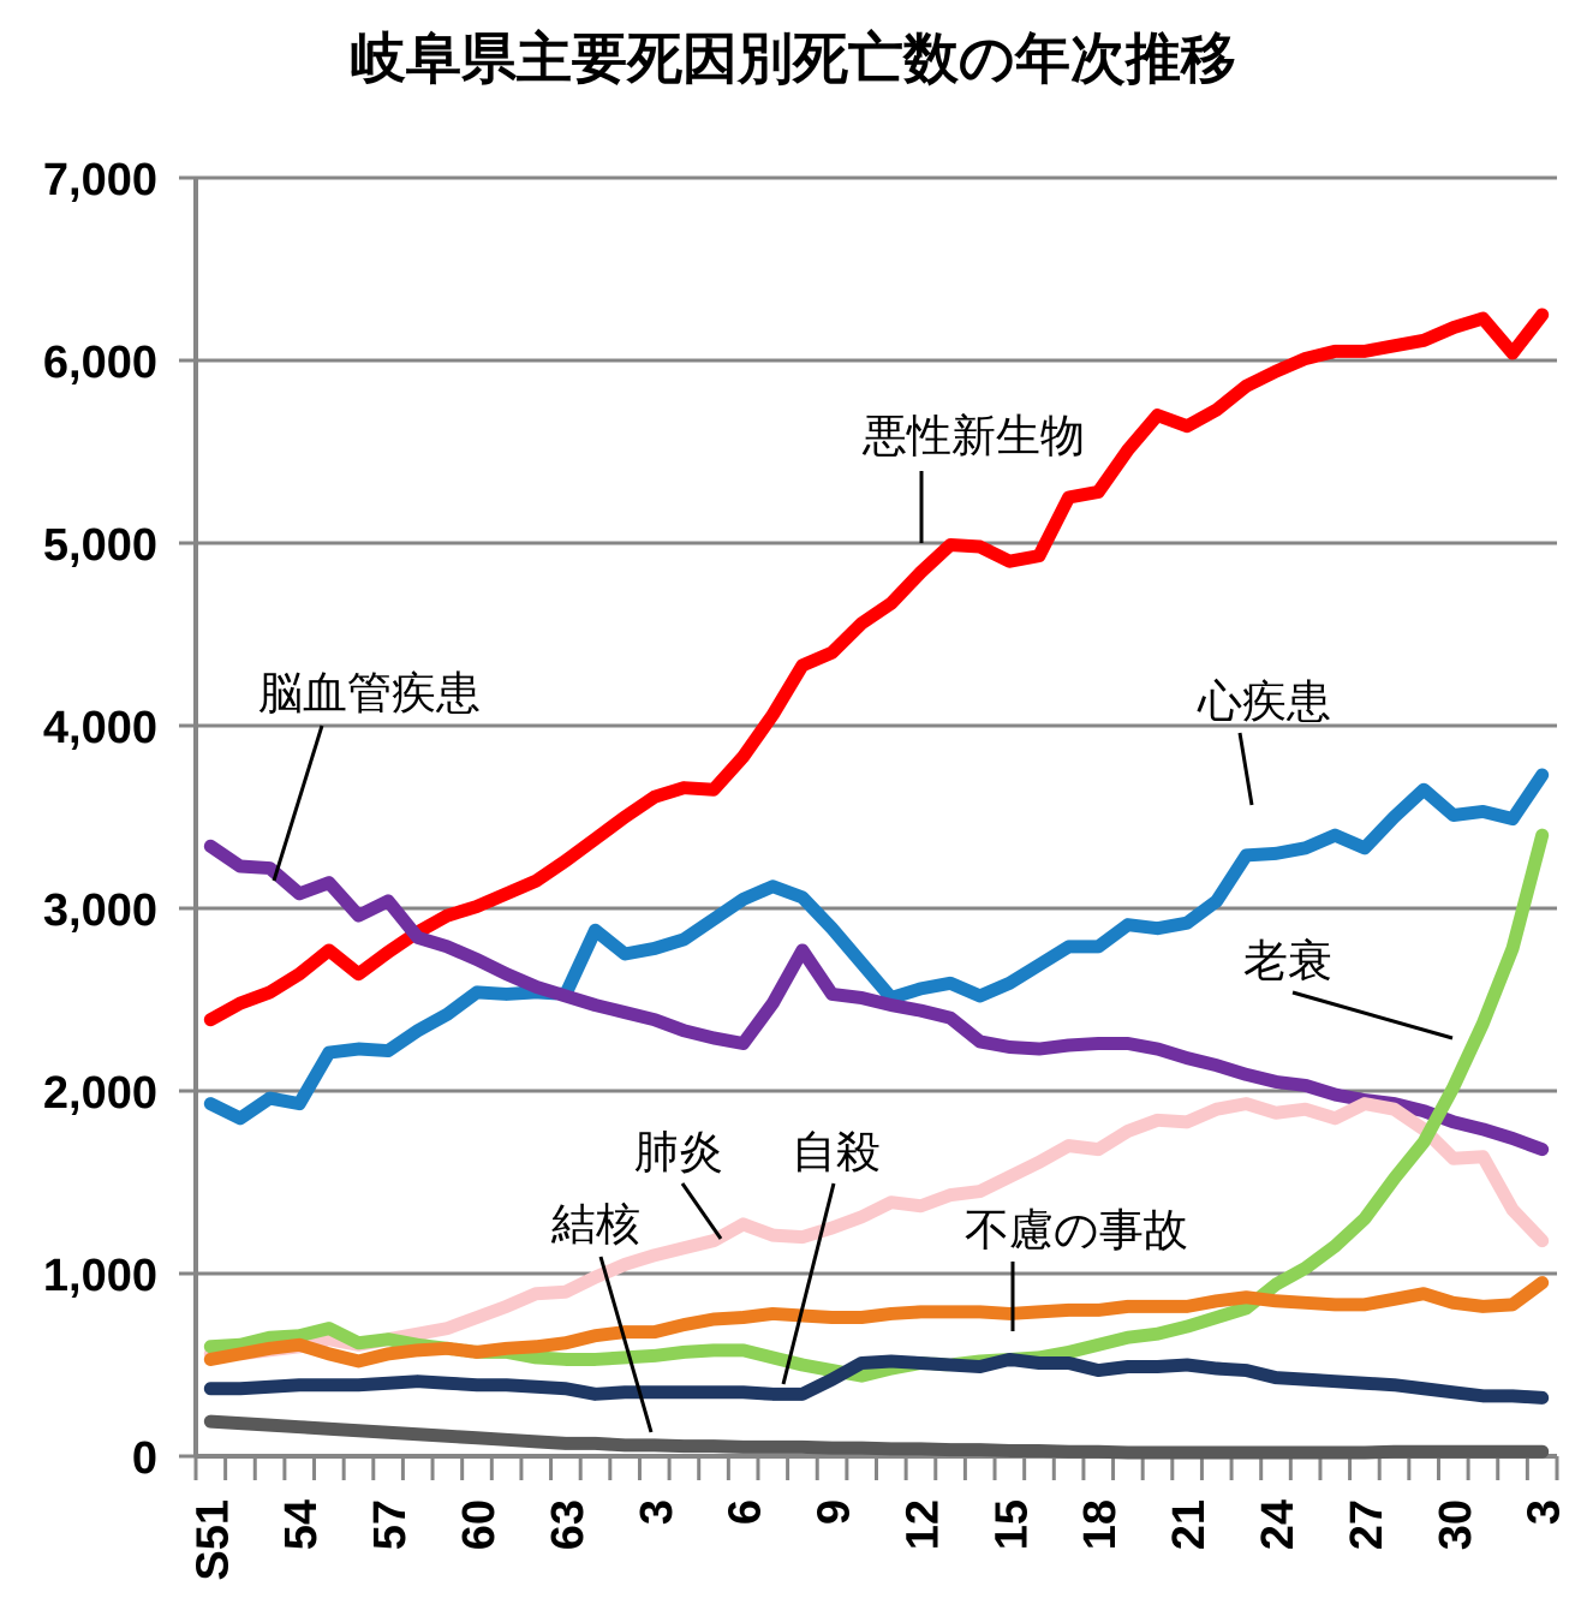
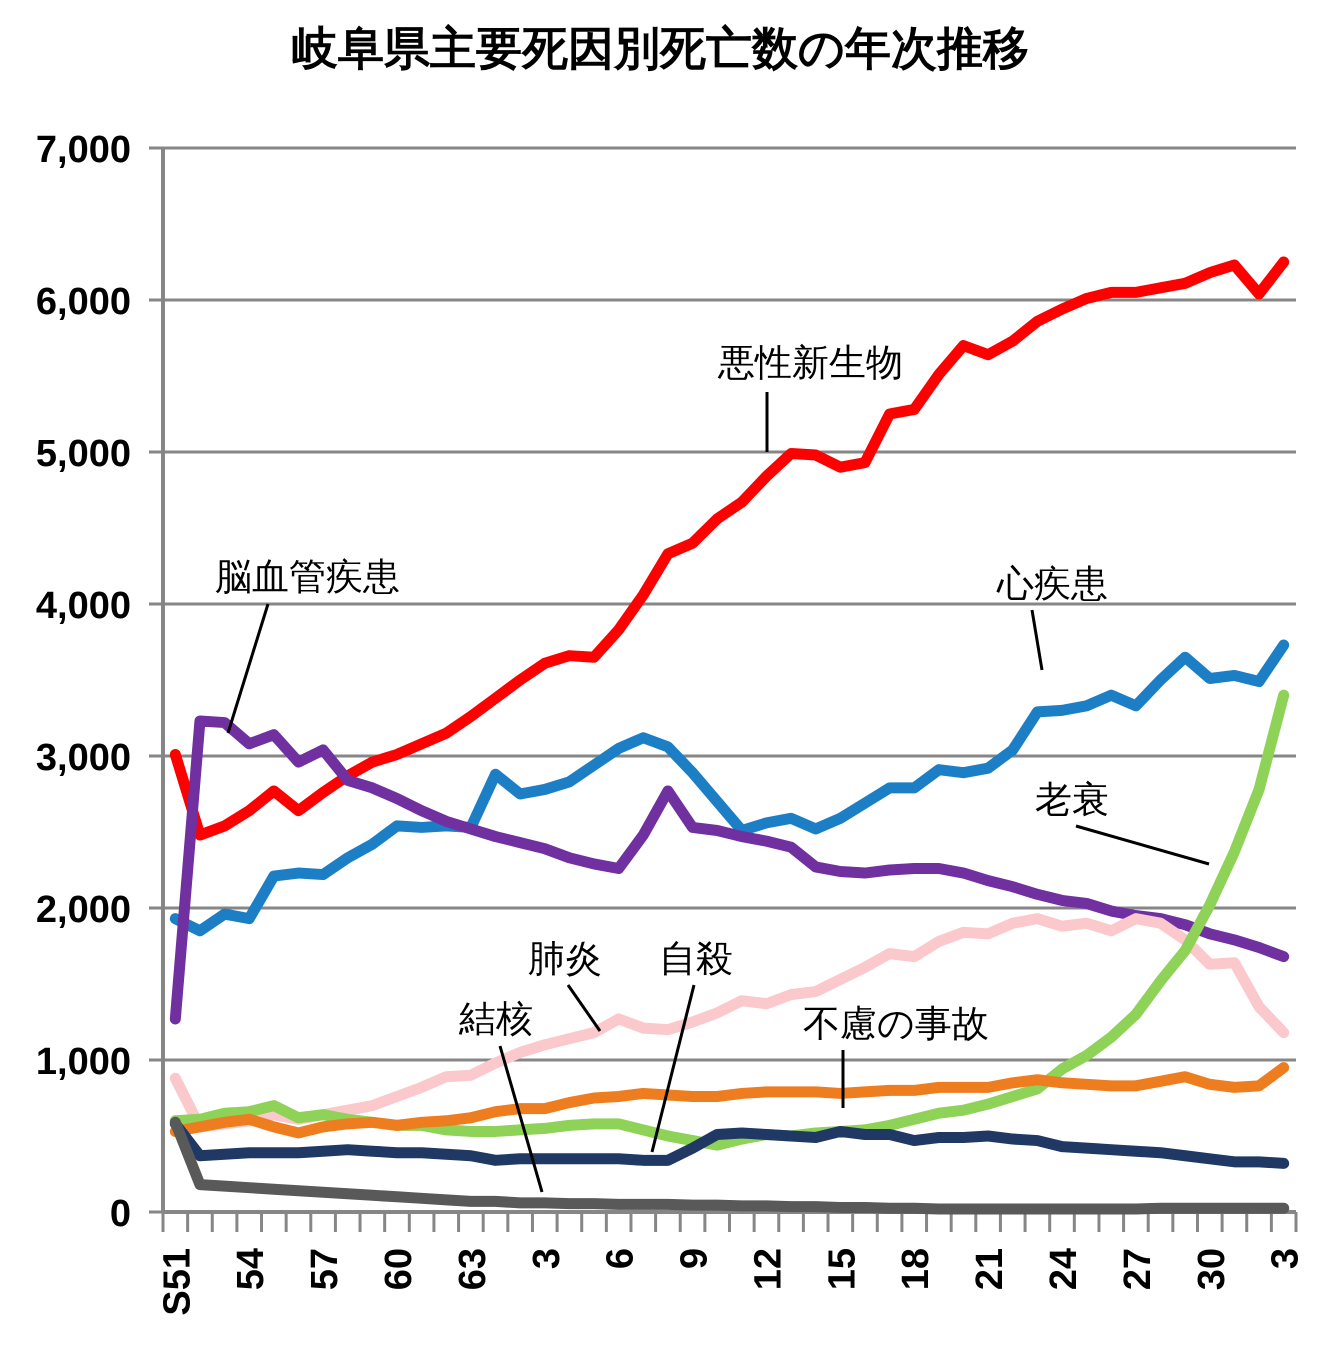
悪性新生物/S51: 2390 -> 3010
脳血管疾患/S51: 3340 -> 1270
肺炎/S51: 560 -> 880
自殺/S51: 370 -> 580
結核/S51: 190 -> 590
